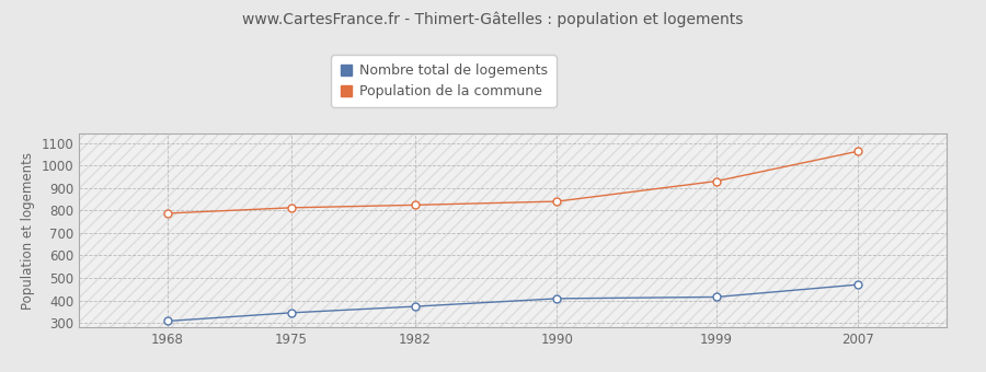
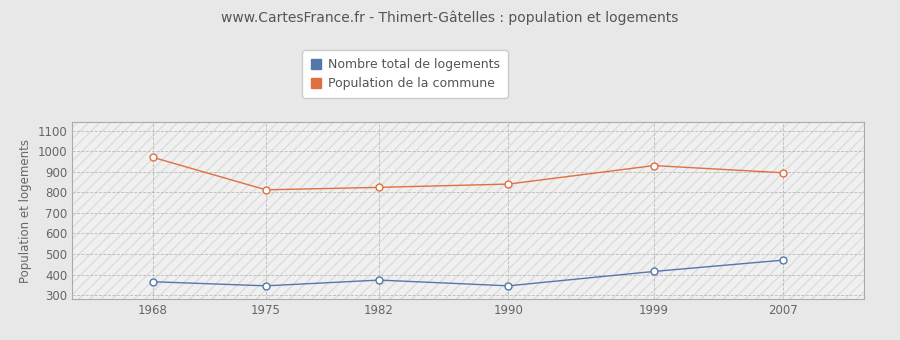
Nombre total de logements/1968: 308 -> 365
Population de la commune/1968: 787 -> 970
Nombre total de logements/1990: 408 -> 345
Population de la commune/2007: 1063 -> 895
